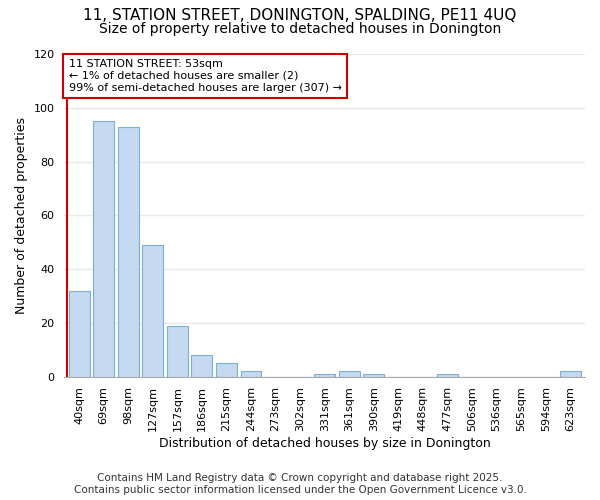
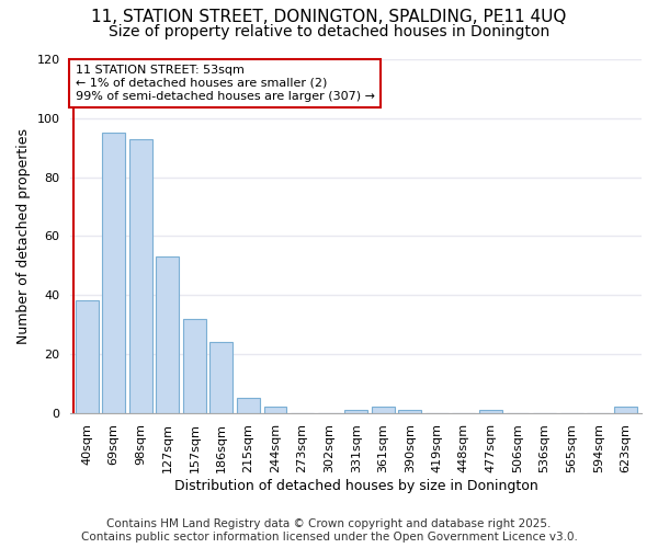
40sqm: 32 -> 38
127sqm: 49 -> 53
157sqm: 19 -> 32
186sqm: 8 -> 24
